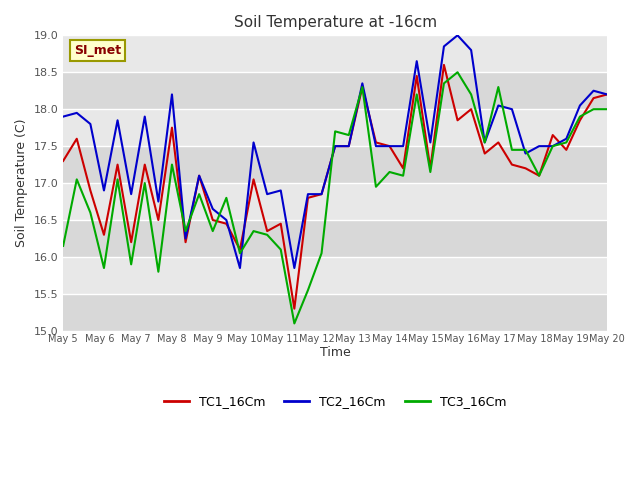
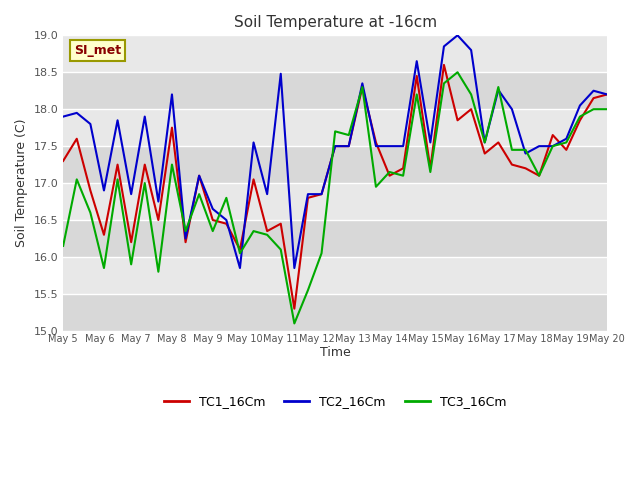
TC2_16Cm/May 11: 16.90 -> 18.48
TC1_16Cm/May 14: 17.50 -> 17.10
TC2_16Cm/May 17: 18.05 -> 18.26
